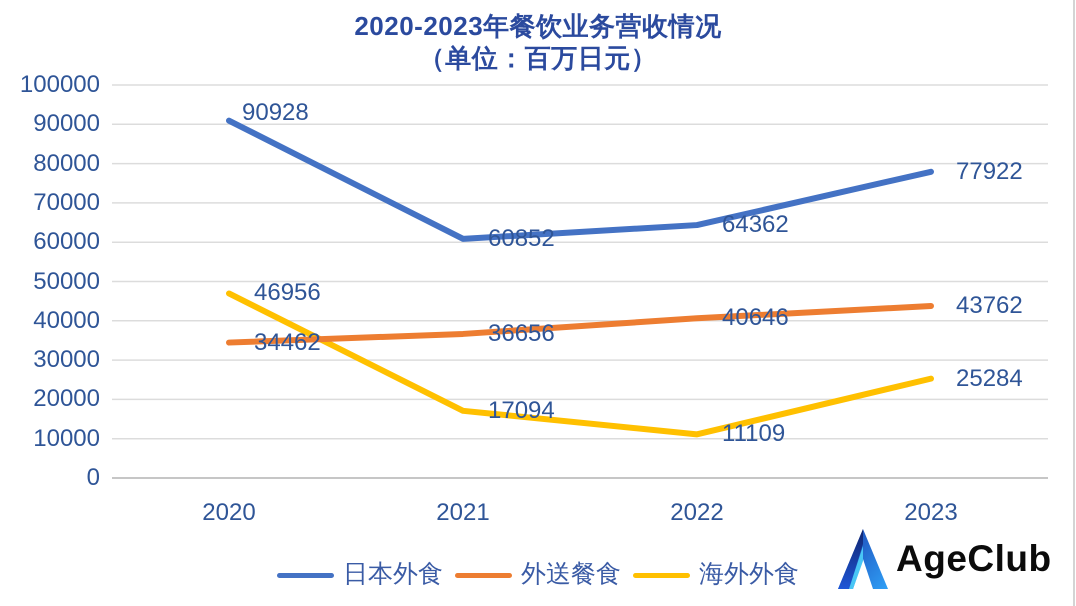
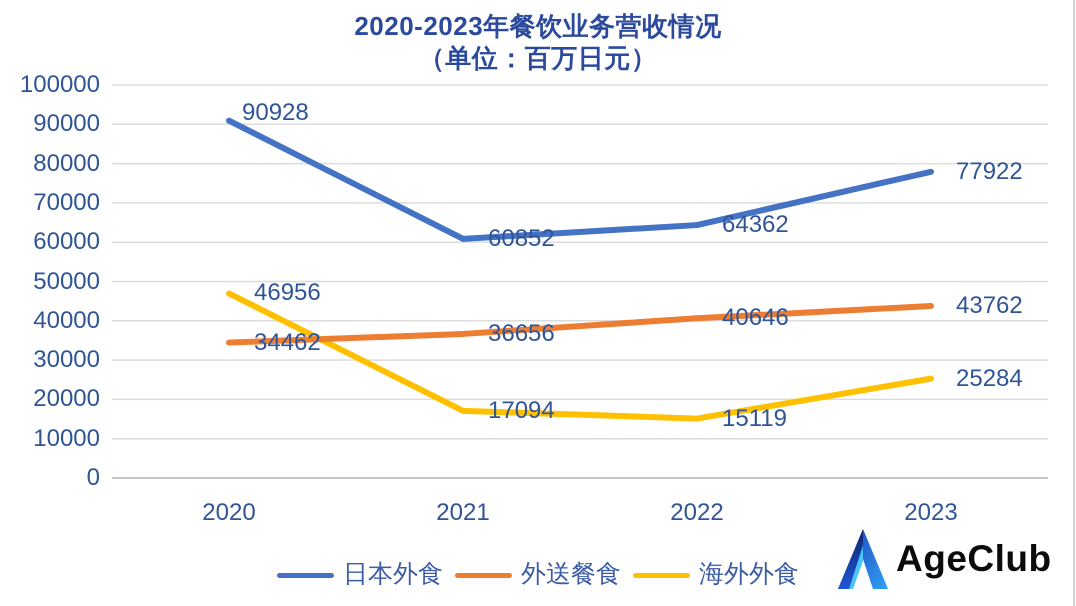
海外外食/2022: 11109 -> 15119
